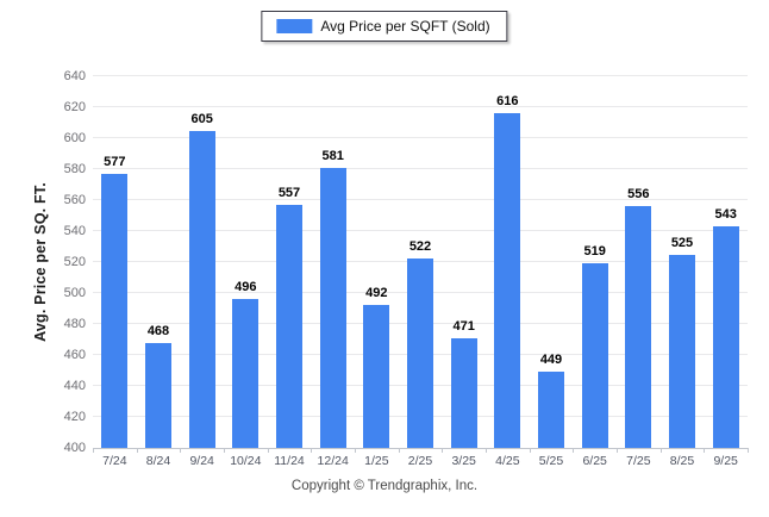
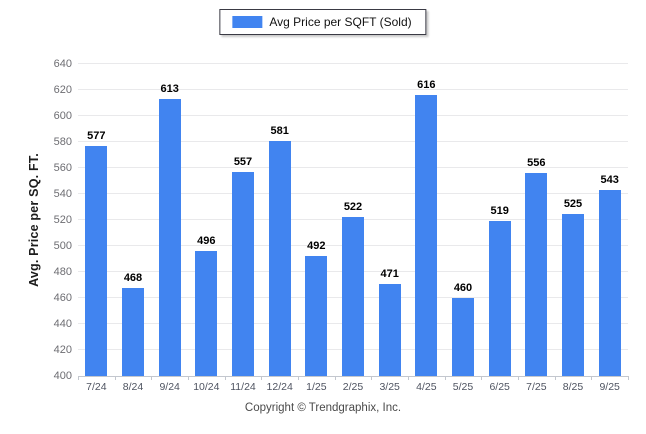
9/24: 605 -> 613
5/25: 449 -> 460
